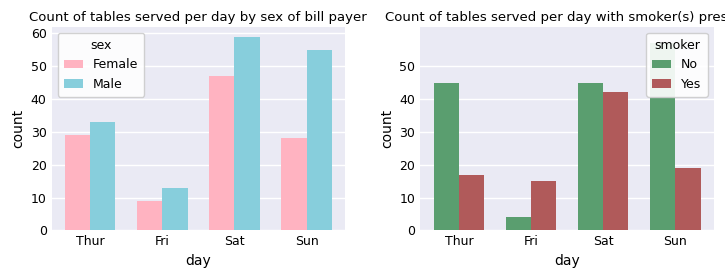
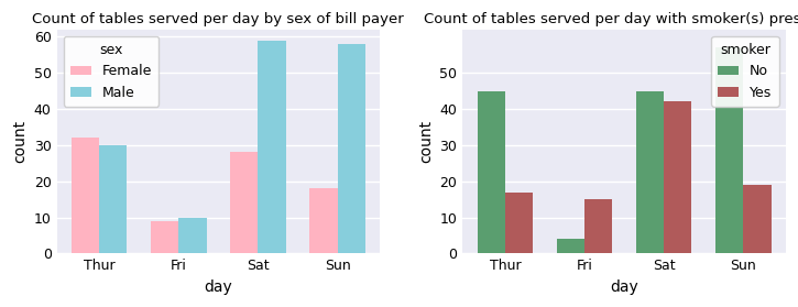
Count of tables served per day by sex of bill payer/Female/Thur: 29 -> 32
Count of tables served per day by sex of bill payer/Male/Thur: 33 -> 30
Count of tables served per day by sex of bill payer/Male/Fri: 13 -> 10
Count of tables served per day by sex of bill payer/Female/Sat: 47 -> 28
Count of tables served per day by sex of bill payer/Female/Sun: 28 -> 18
Count of tables served per day by sex of bill payer/Male/Sun: 55 -> 58
